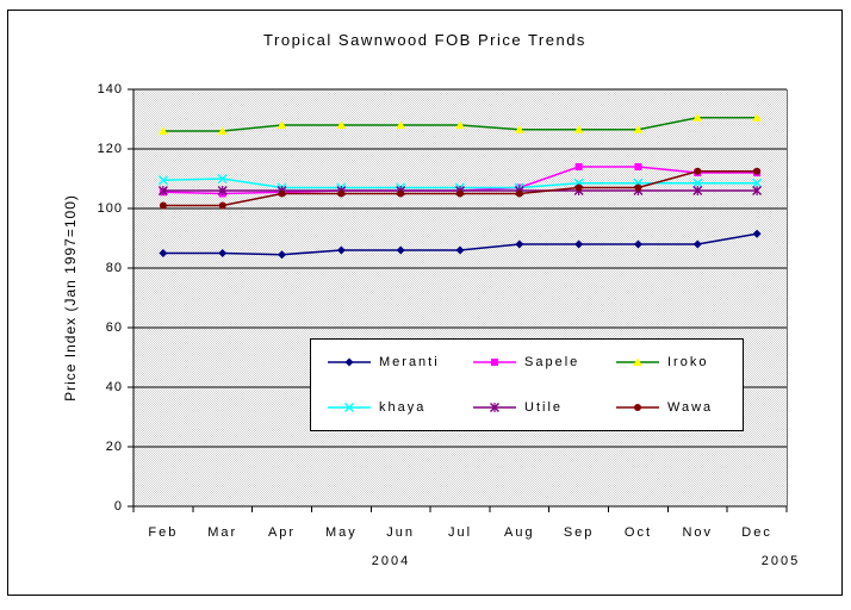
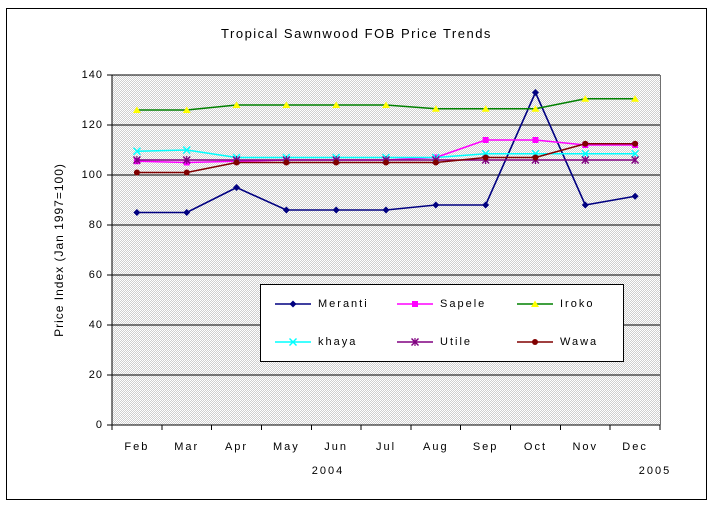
Meranti/Apr: 84 -> 95
Meranti/Oct: 88 -> 133
